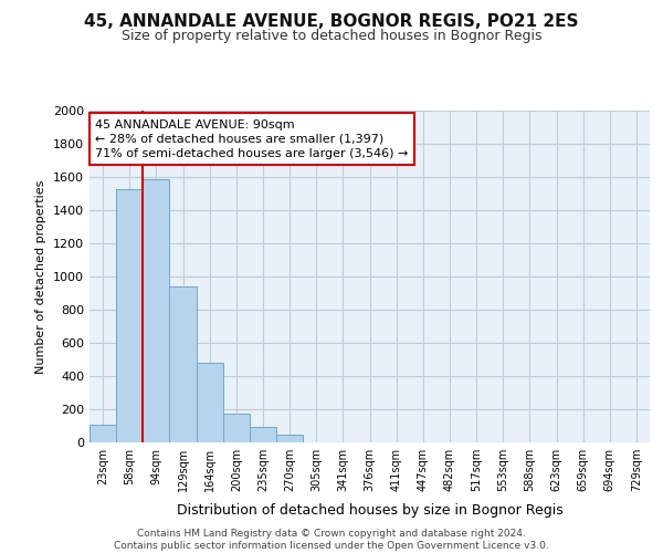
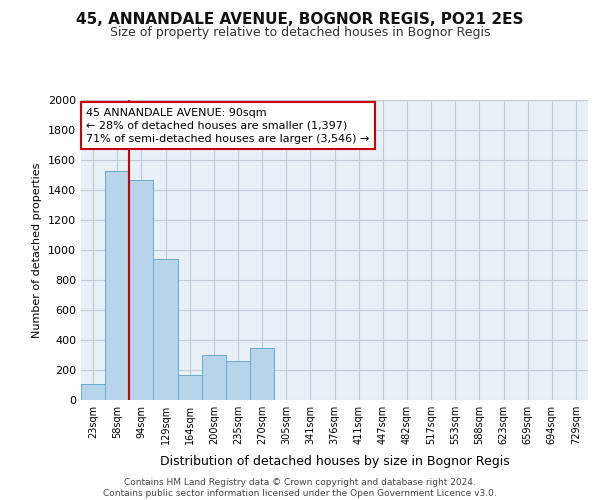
94sqm: 1590 -> 1470
164sqm: 480 -> 170
200sqm: 180 -> 300
235sqm: 100 -> 260
270sqm: 50 -> 350
